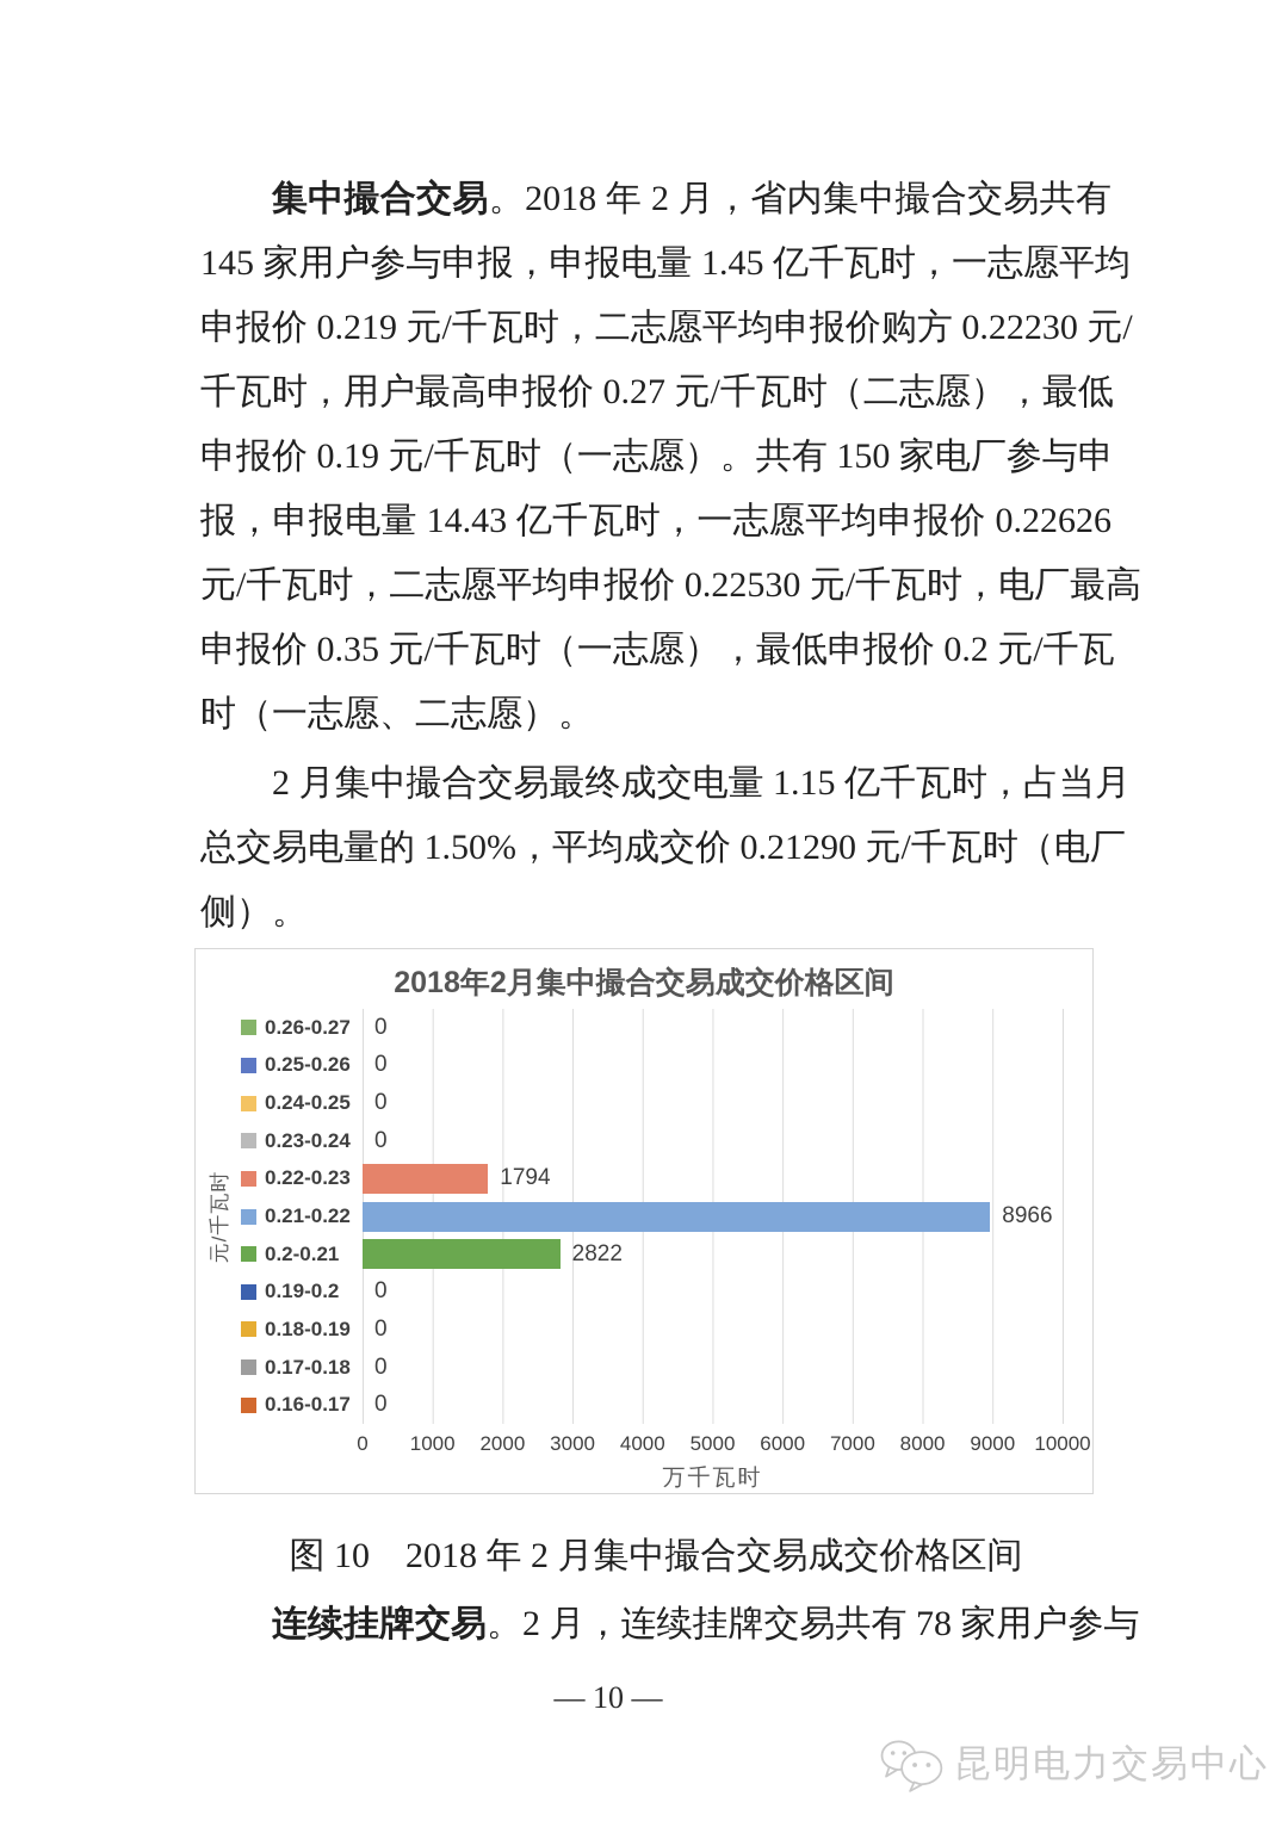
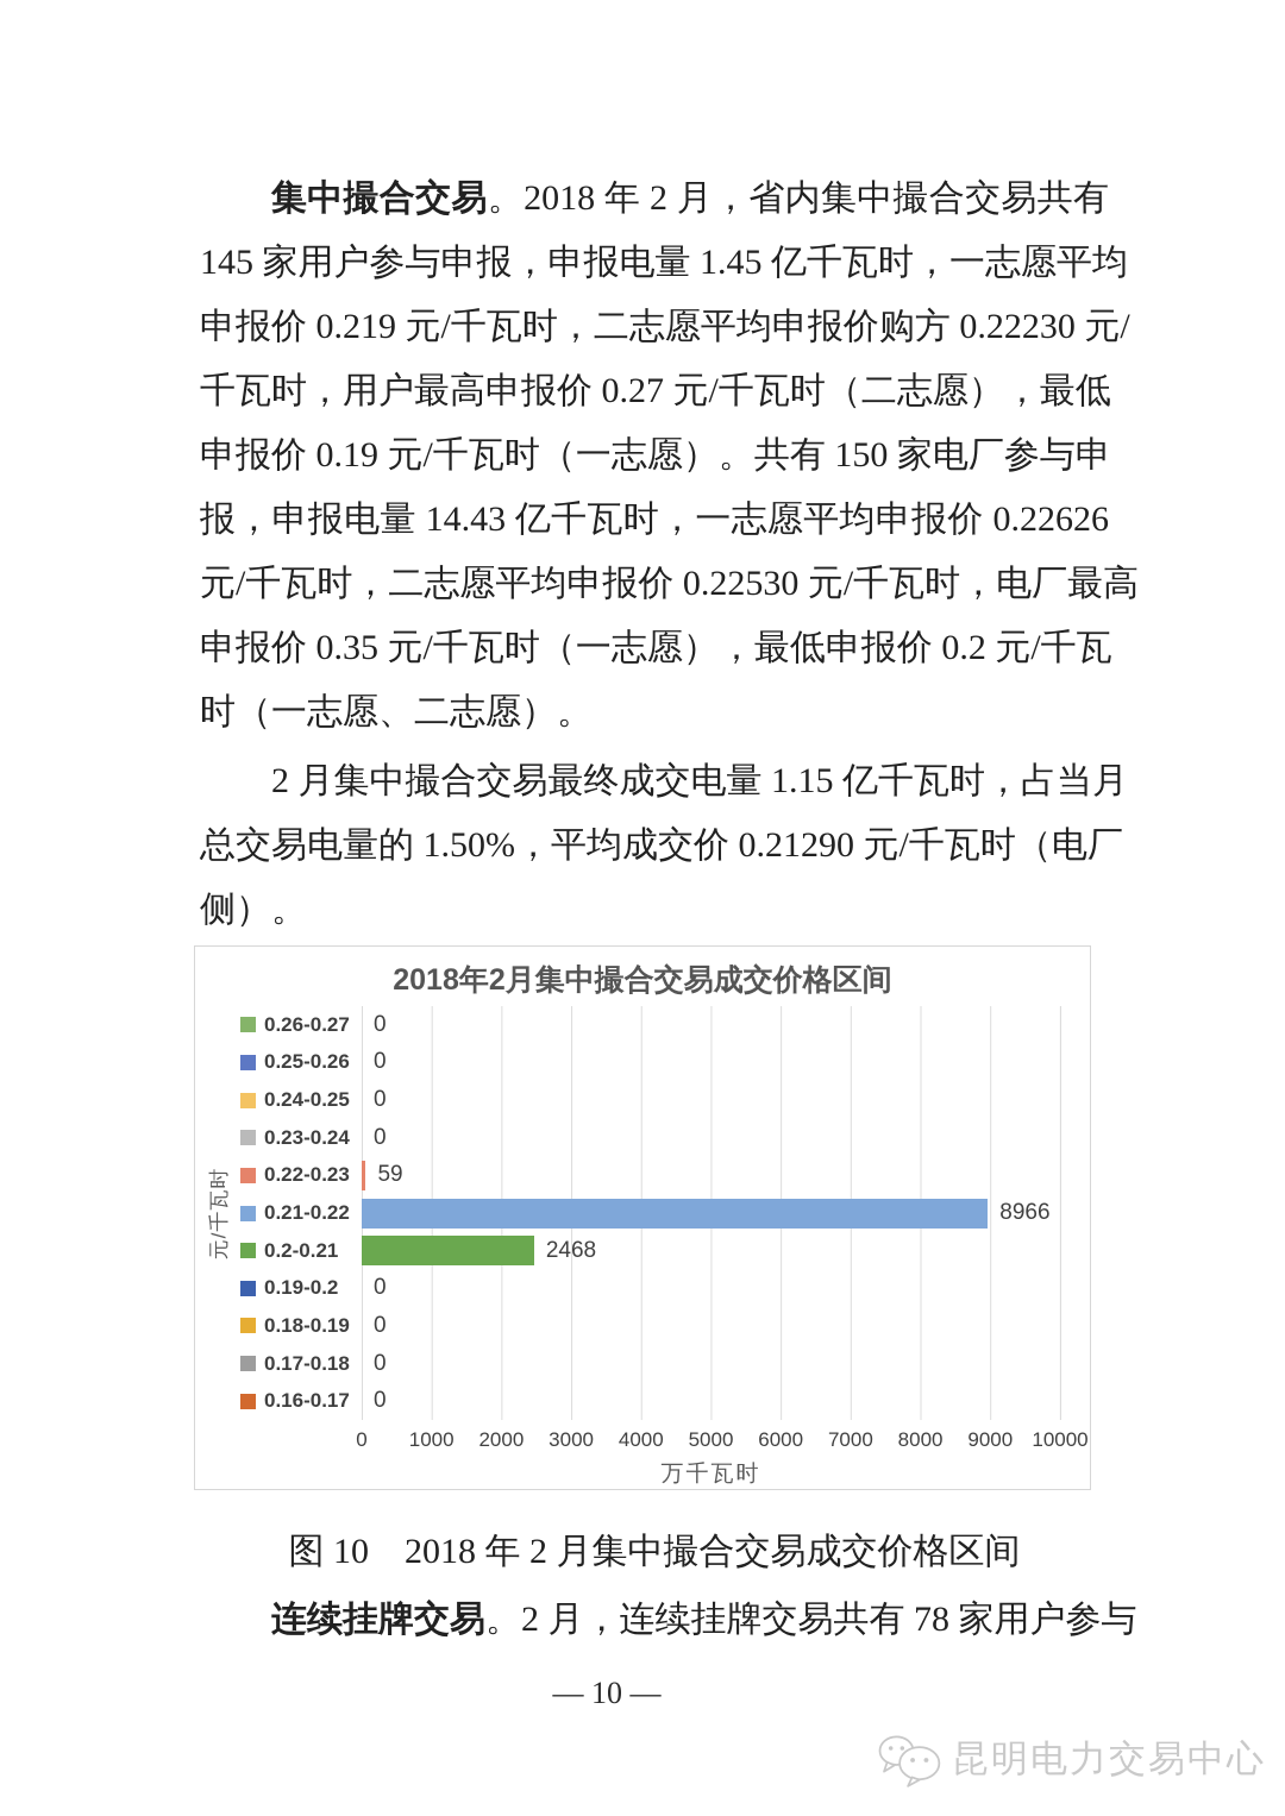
0.22-0.23: 1794 -> 59
0.2-0.21: 2822 -> 2468
